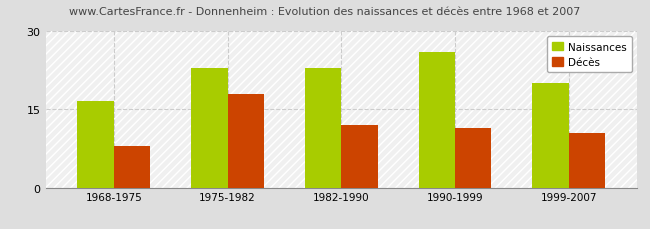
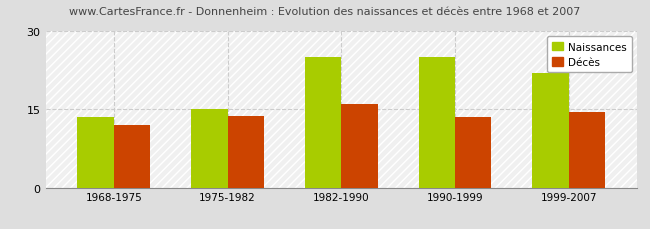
Naissances/1968-1975: 16.6 -> 13.5
Décès/1968-1975: 8.0 -> 12.0
Naissances/1975-1982: 23.0 -> 15.0
Décès/1975-1982: 18.0 -> 13.8
Naissances/1982-1990: 23.0 -> 25.0
Décès/1982-1990: 12.0 -> 16.0
Naissances/1990-1999: 26.0 -> 25.0
Décès/1990-1999: 11.4 -> 13.5
Naissances/1999-2007: 20.0 -> 22.0
Décès/1999-2007: 10.4 -> 14.5
